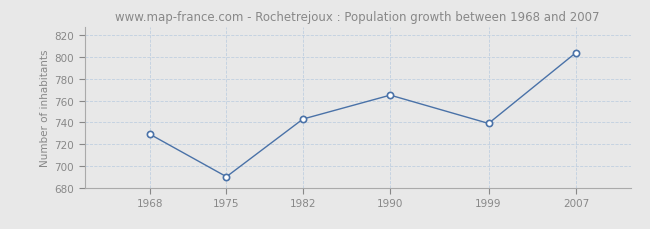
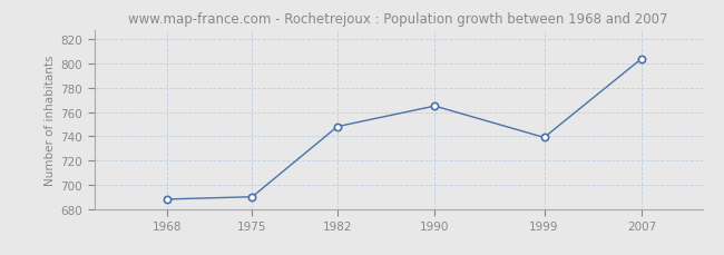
1968: 729 -> 688
1982: 743 -> 748
